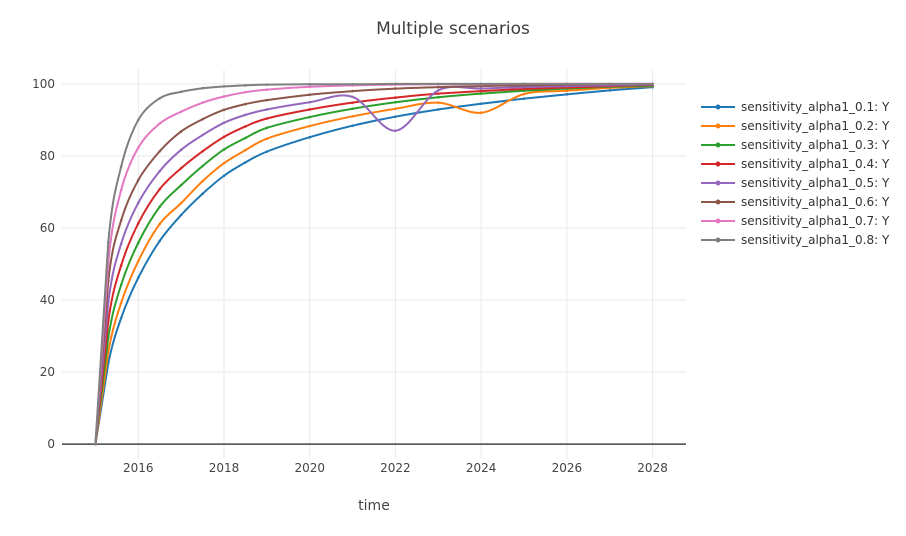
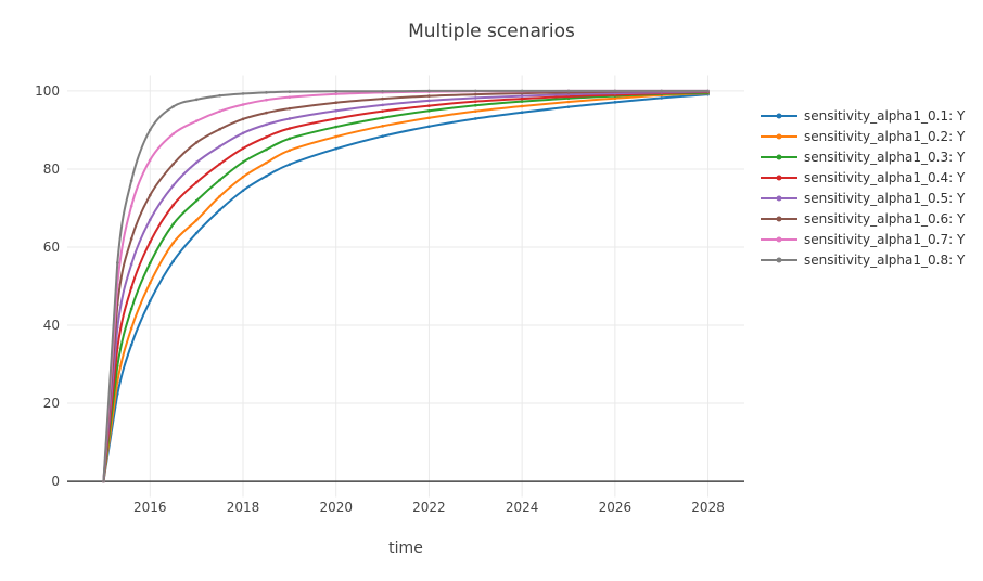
sensitivity_alpha1_0.5: Y/2022: 87 -> 98
sensitivity_alpha1_0.2: Y/2024: 92 -> 96
